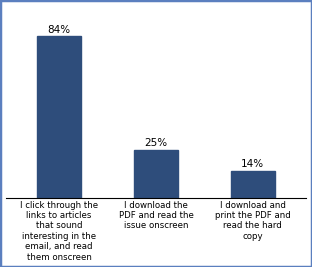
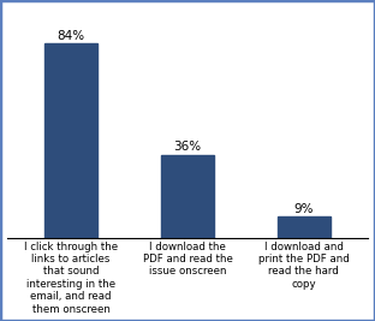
I download the PDF and read the issue onscreen: 25% -> 36%
I download and print the PDF and read the hard copy: 14% -> 9%
